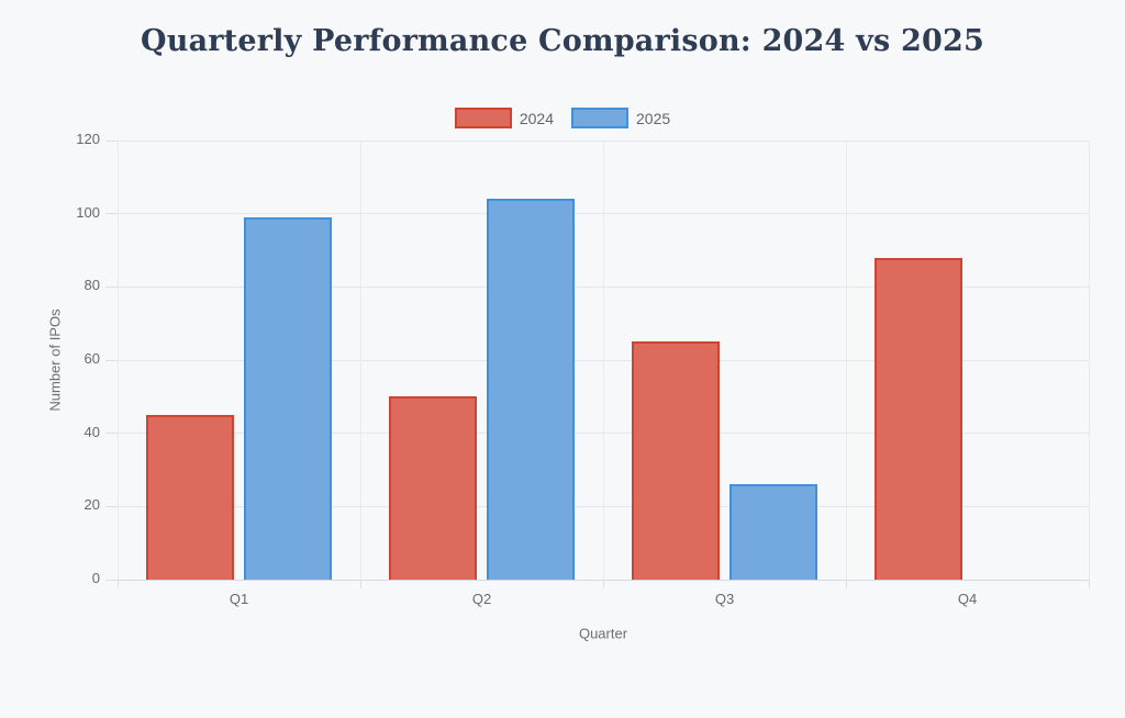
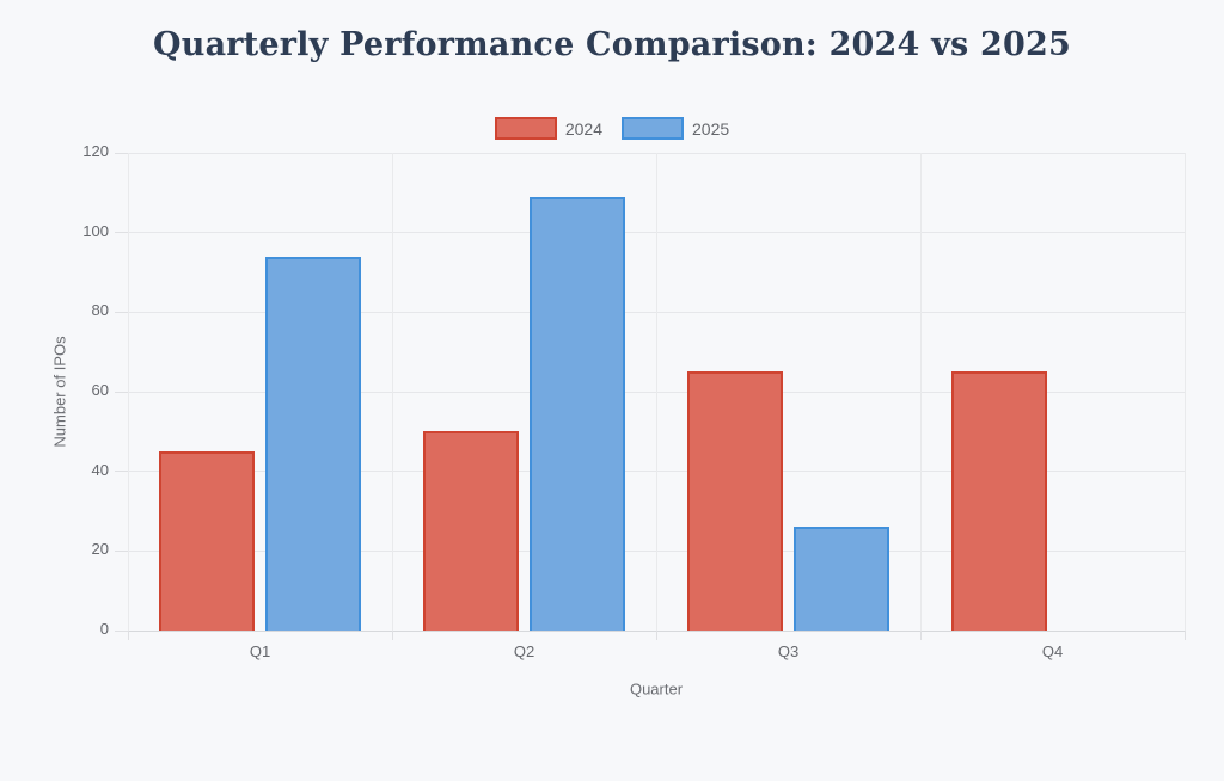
2025/Q1: 99 -> 94
2025/Q2: 104 -> 109
2024/Q4: 88 -> 65
